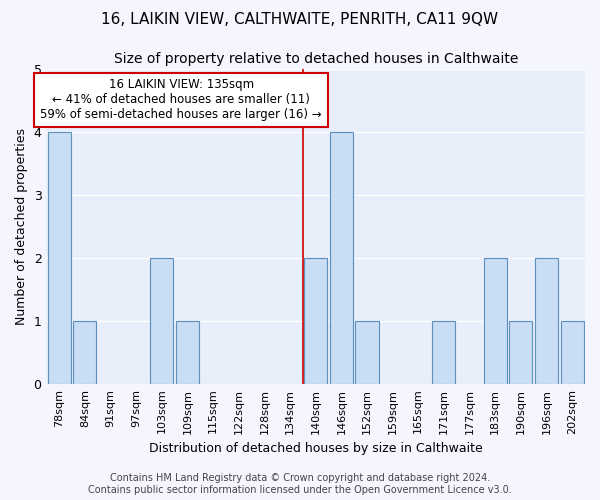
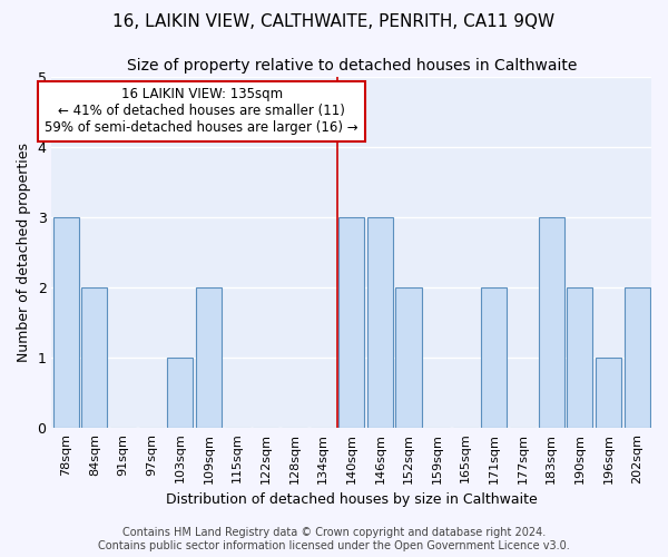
78sqm: 4 -> 3
84sqm: 1 -> 2
103sqm: 2 -> 1
109sqm: 1 -> 2
140sqm: 2 -> 3
146sqm: 4 -> 3
152sqm: 1 -> 2
171sqm: 1 -> 2
183sqm: 2 -> 3
190sqm: 1 -> 2
196sqm: 2 -> 1
202sqm: 1 -> 2
